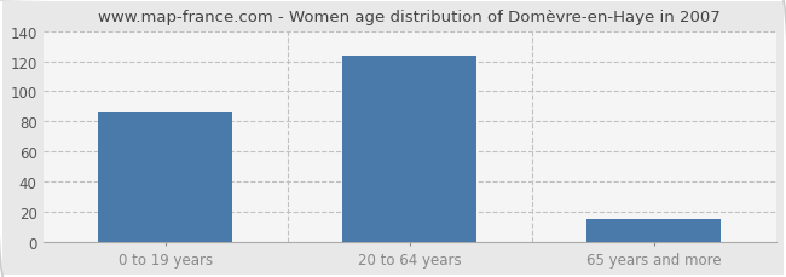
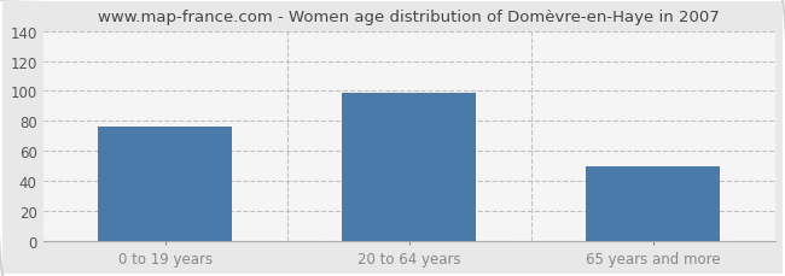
0 to 19 years: 86 -> 76
20 to 64 years: 124 -> 99
65 years and more: 15 -> 50
